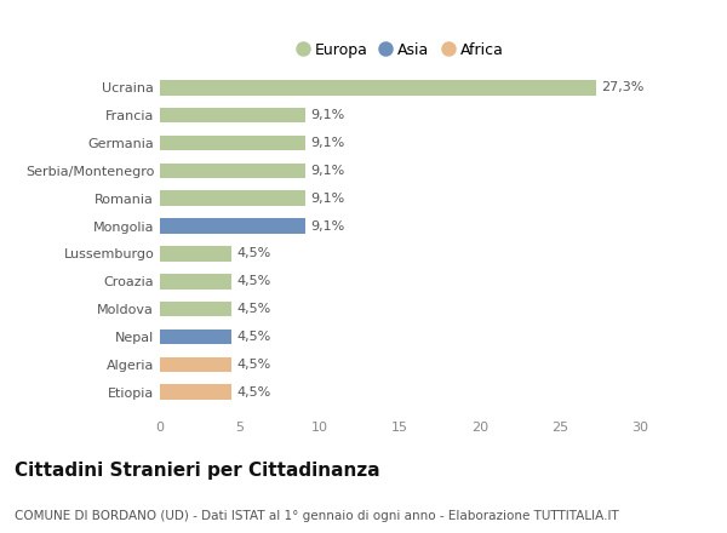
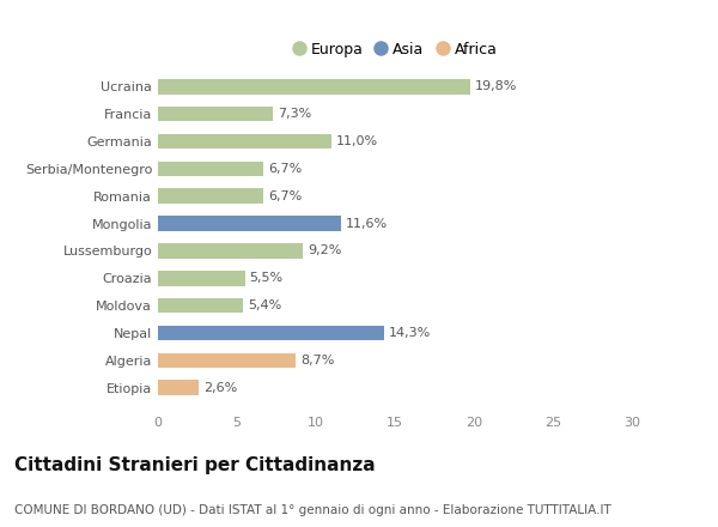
Ucraina: 27,3% -> 19,8%
Francia: 9,1% -> 7,3%
Germania: 9,1% -> 11,0%
Serbia/Montenegro: 9,1% -> 6,7%
Romania: 9,1% -> 6,7%
Mongolia: 9,1% -> 11,6%
Lussemburgo: 4,5% -> 9,2%
Croazia: 4,5% -> 5,5%
Moldova: 4,5% -> 5,4%
Nepal: 4,5% -> 14,3%
Algeria: 4,5% -> 8,7%
Etiopia: 4,5% -> 2,6%
